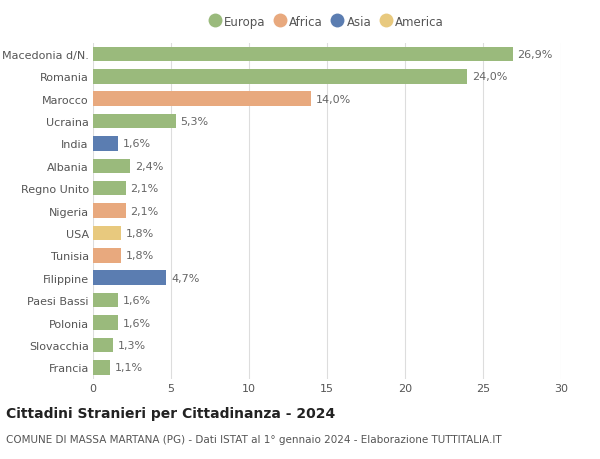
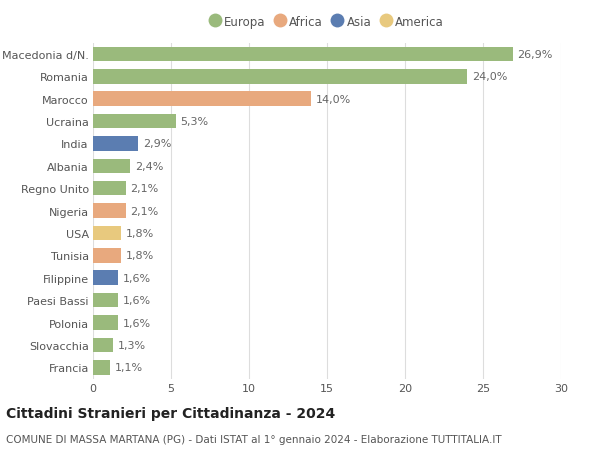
India: 1,6% -> 2,9%
Filippine: 4,7% -> 1,6%
